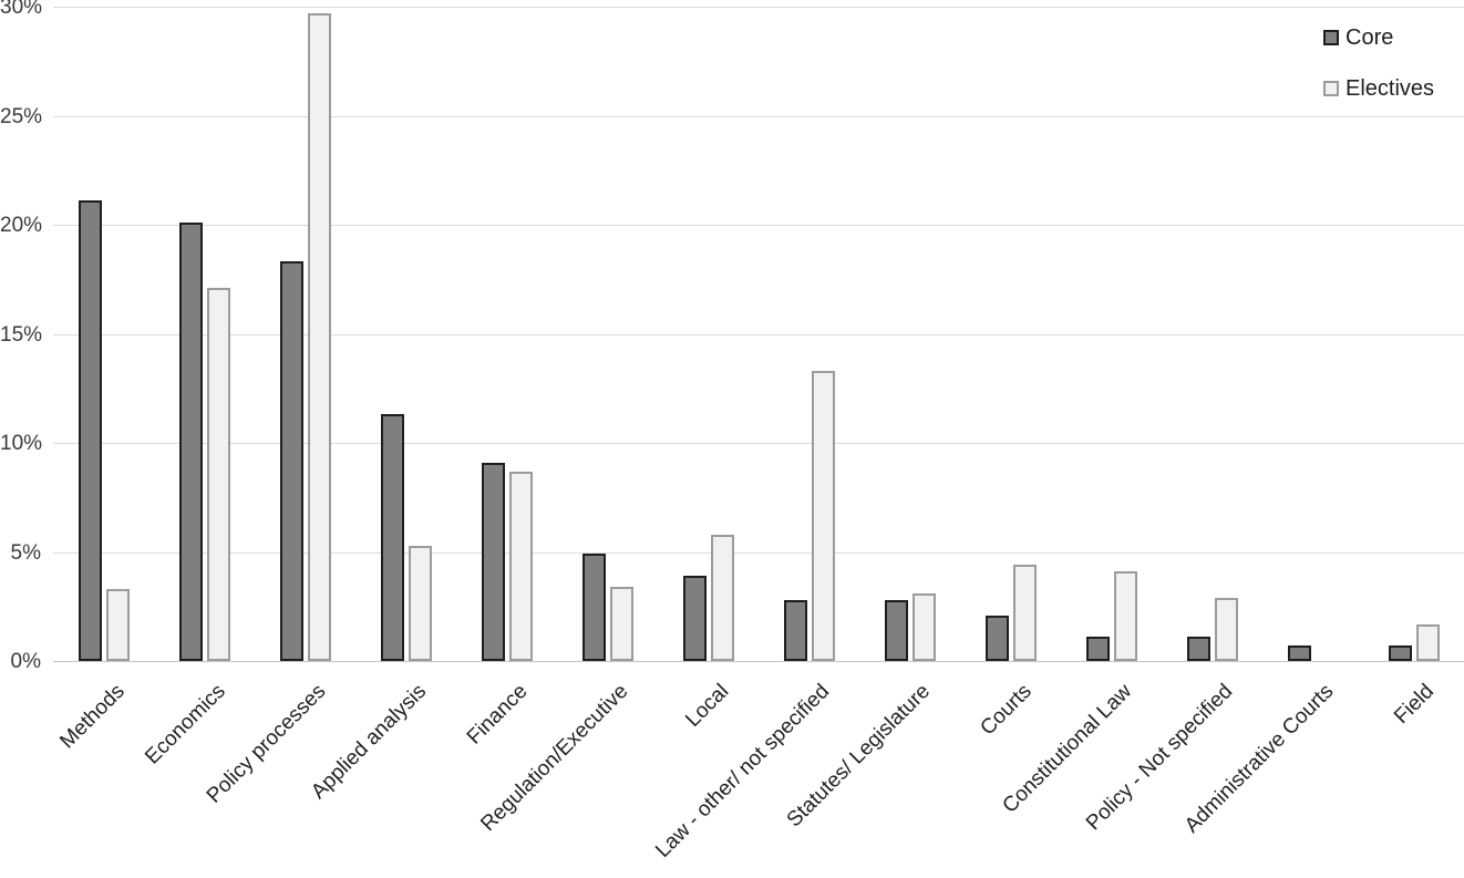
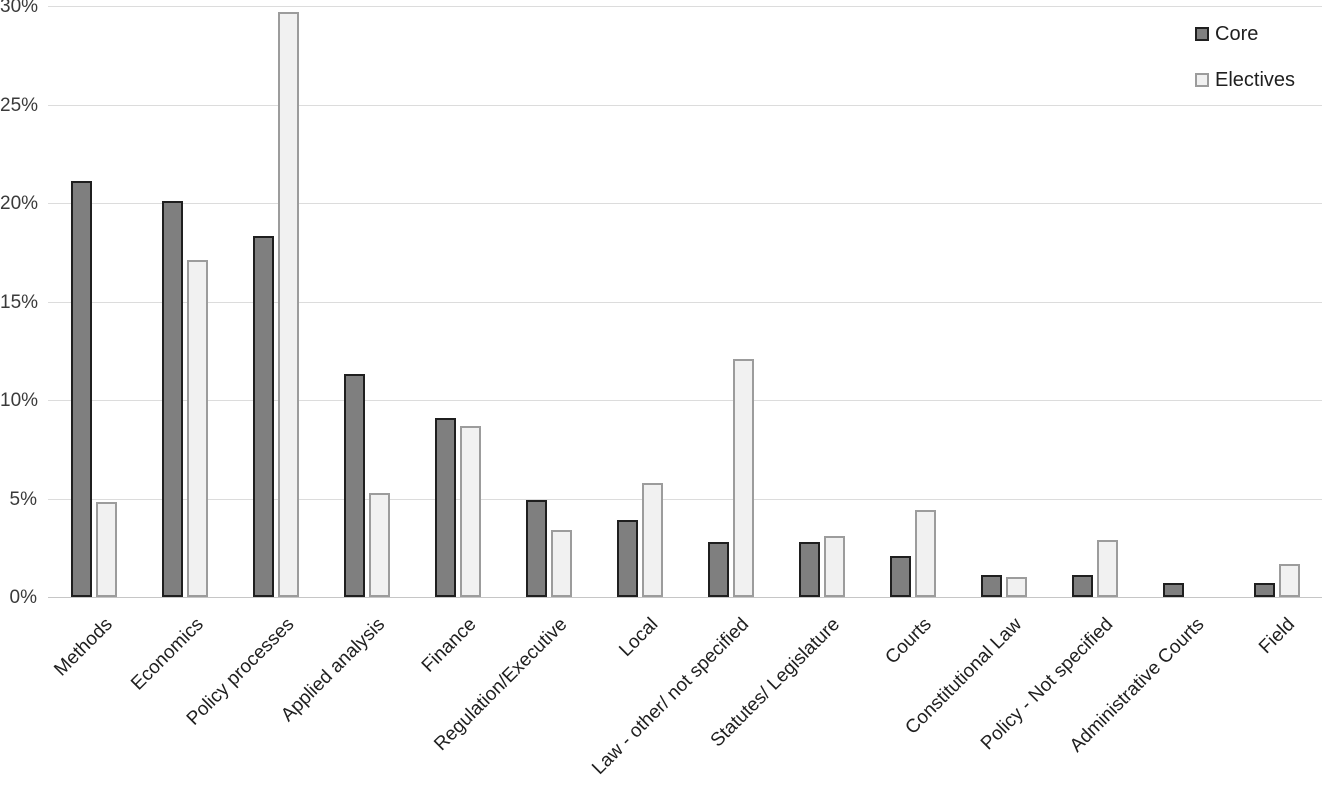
Electives/Methods: 3.3% -> 4.8%
Electives/Law - other/ not specified: 13.3% -> 12.1%
Electives/Constitutional Law: 4.1% -> 1.0%
